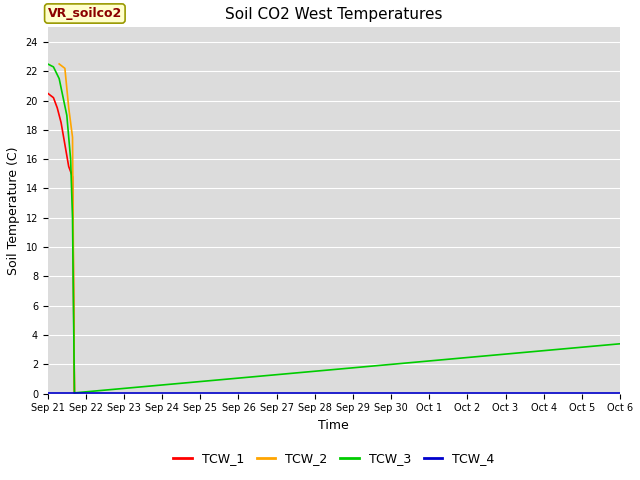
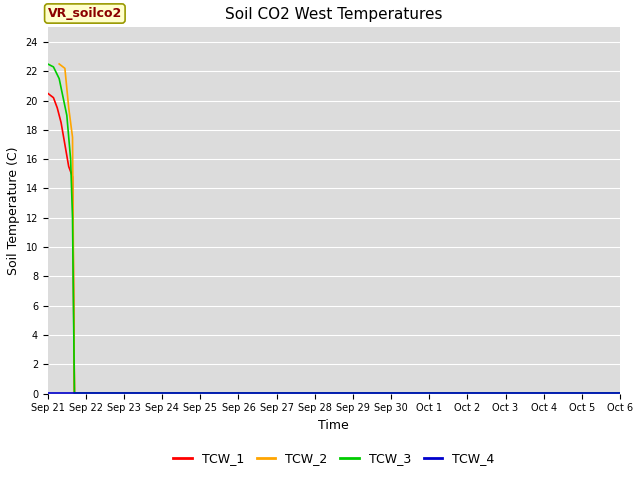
TCW_3/Oct 6: 3.4 -> 0.1
